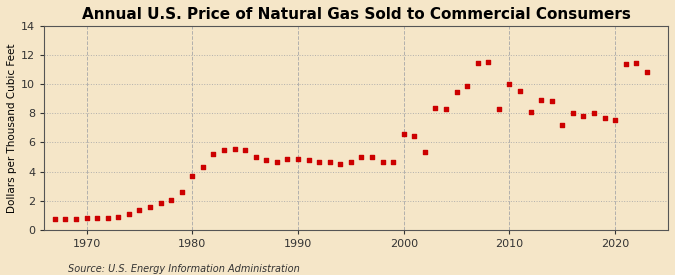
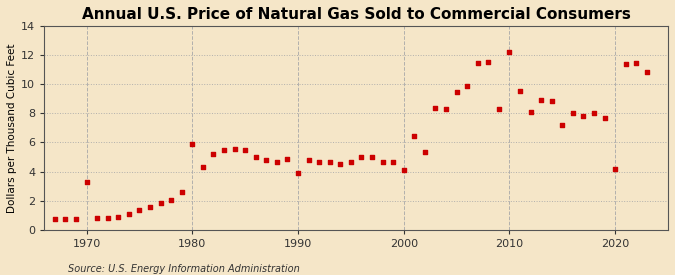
1970: 0.8 -> 3.3
1980: 3.7 -> 5.9
1990: 4.8 -> 3.9
2000: 6.6 -> 4.1
2010: 10.0 -> 12.2
2020: 7.5 -> 4.2
